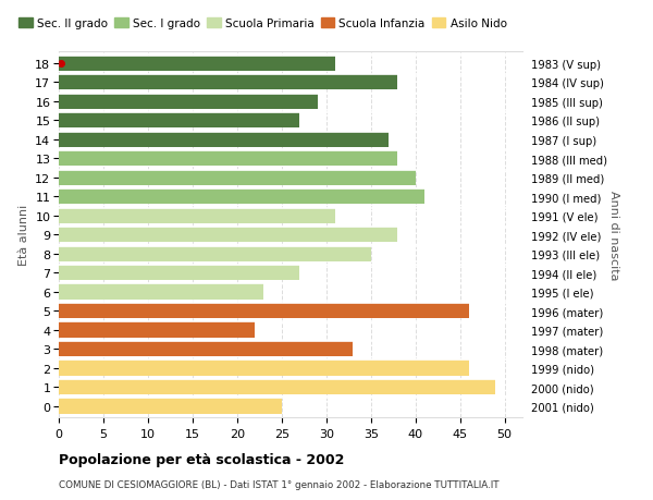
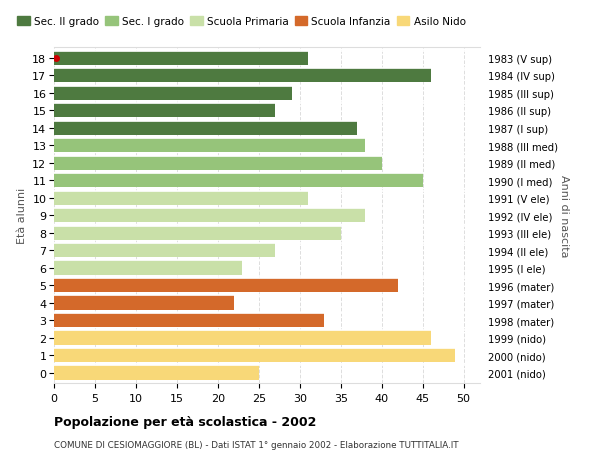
17: 38 -> 46
11: 41 -> 45
5: 46 -> 42
